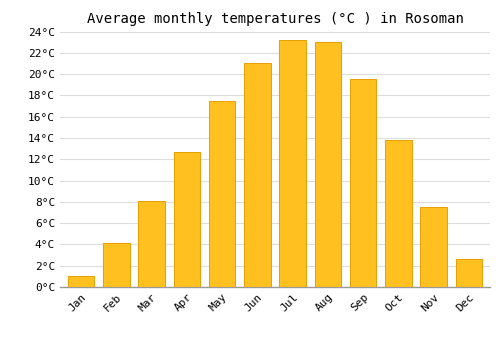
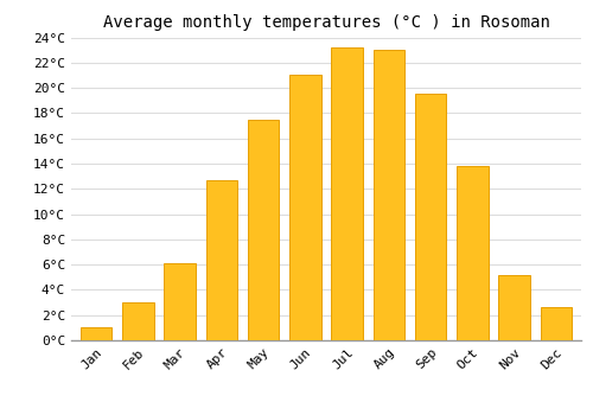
Feb: 4.1°C -> 3.0°C
Mar: 8.1°C -> 6.1°C
Nov: 7.5°C -> 5.2°C
